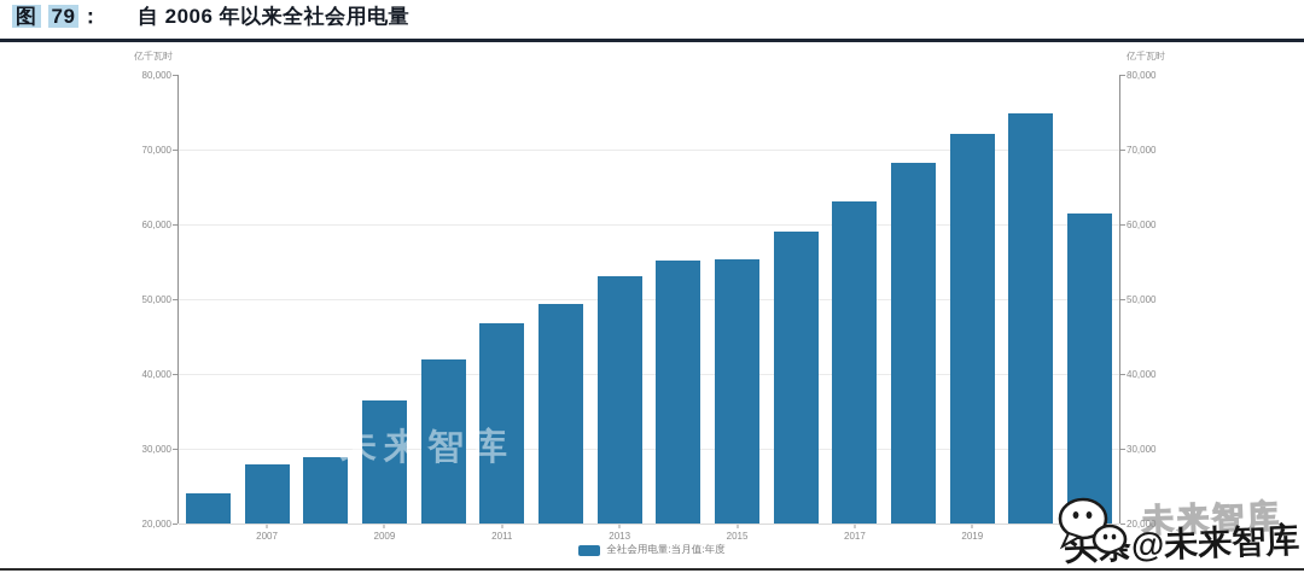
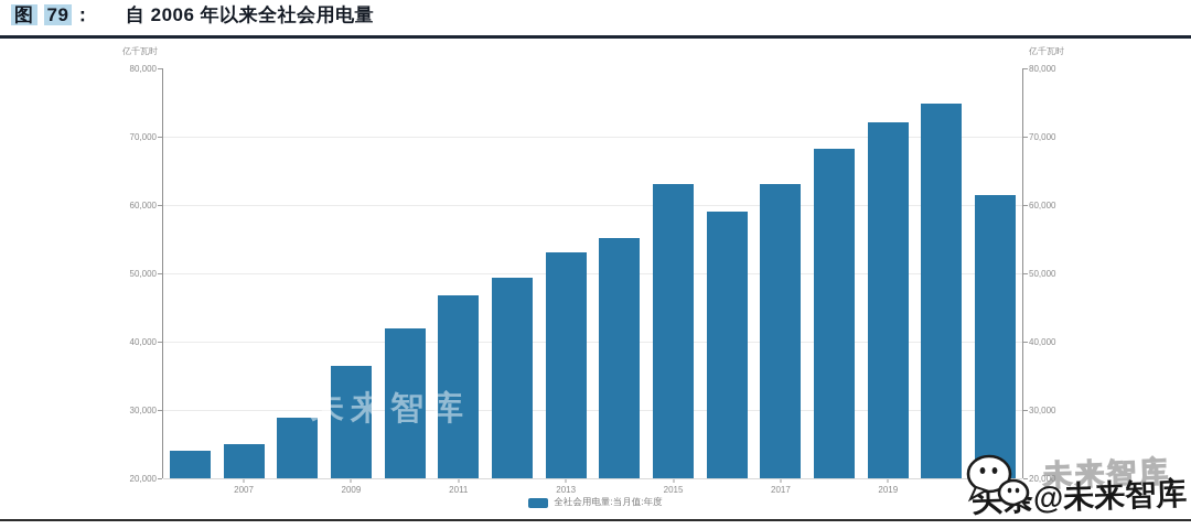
2007: 28000 -> 25000
2015: 55000 -> 63000
